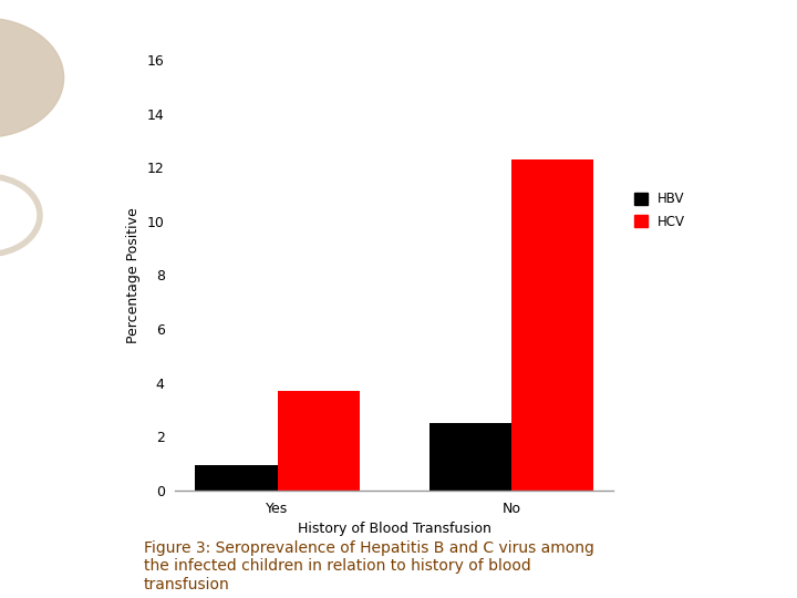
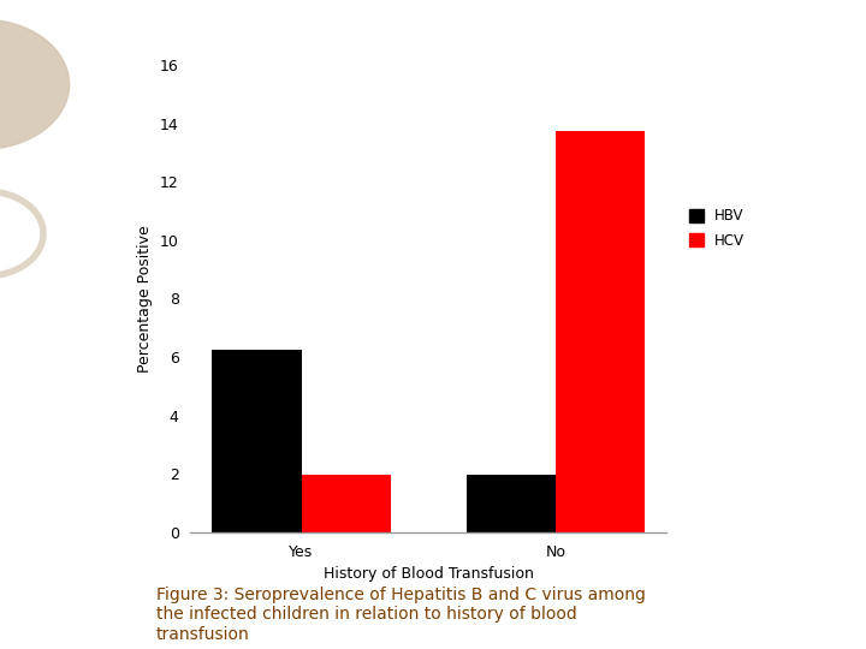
HBV/Yes: 0.95 -> 6.25
HCV/Yes: 3.70 -> 1.96
HBV/No: 2.50 -> 1.96
HCV/No: 12.30 -> 13.73
